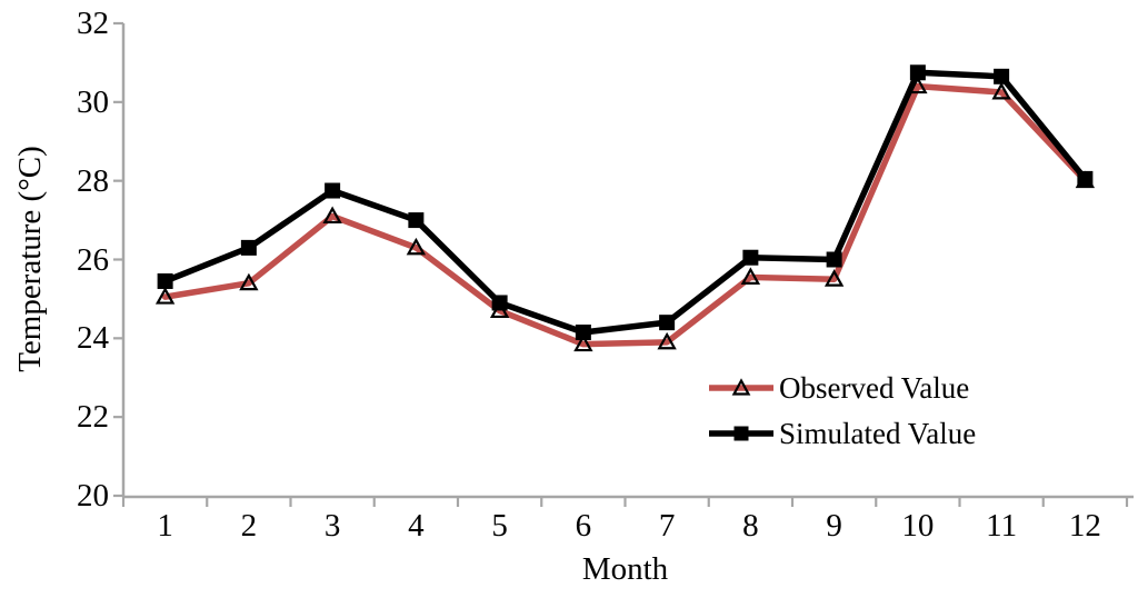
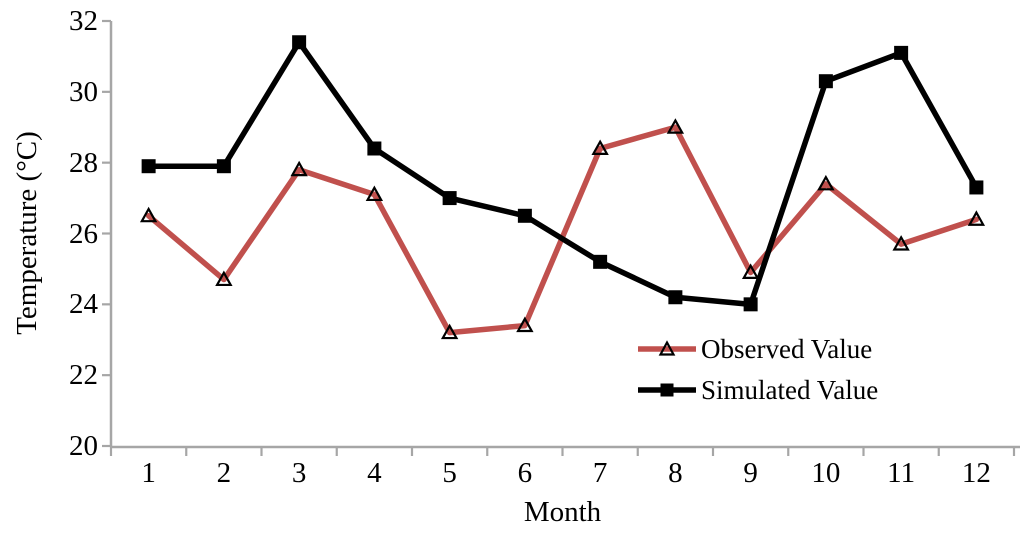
Observed Value/1: 25.1 -> 26.5
Simulated Value/1: 25.4 -> 27.9
Observed Value/2: 25.4 -> 24.7
Simulated Value/2: 26.3 -> 27.9
Observed Value/3: 27.1 -> 27.8
Simulated Value/3: 27.8 -> 31.4
Observed Value/4: 26.3 -> 27.1
Simulated Value/4: 27.0 -> 28.4
Observed Value/5: 24.7 -> 23.2
Simulated Value/5: 24.9 -> 27.0
Observed Value/6: 23.9 -> 23.4
Simulated Value/6: 24.1 -> 26.5
Observed Value/7: 23.9 -> 28.4
Simulated Value/7: 24.4 -> 25.2
Observed Value/8: 25.6 -> 29.0
Simulated Value/8: 26.1 -> 24.2
Observed Value/9: 25.5 -> 24.9
Simulated Value/9: 26.0 -> 24.0
Observed Value/10: 30.4 -> 27.4
Simulated Value/10: 30.8 -> 30.3
Observed Value/11: 30.2 -> 25.7
Simulated Value/11: 30.6 -> 31.1
Observed Value/12: 28.0 -> 26.4
Simulated Value/12: 28.1 -> 27.3
